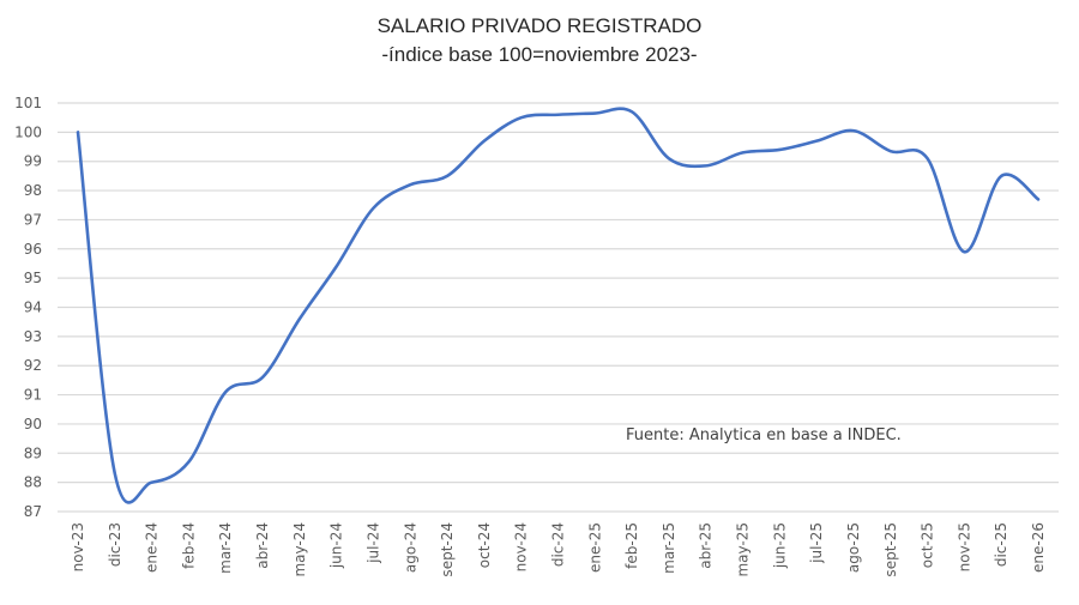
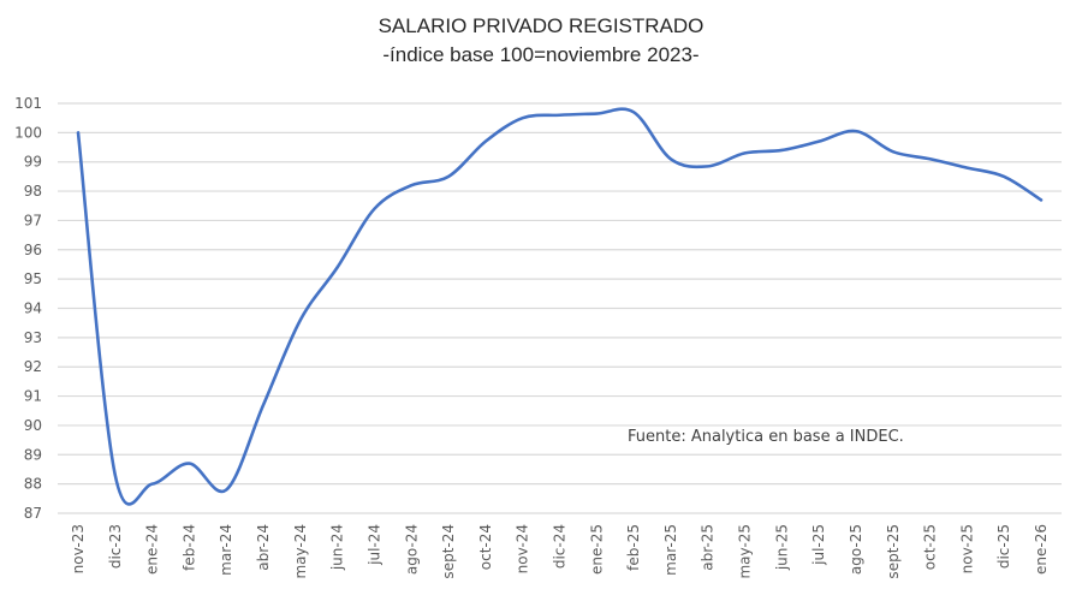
mar-24: 91.1 -> 87.8
abr-24: 91.6 -> 90.7
nov-25: 95.9 -> 98.8
